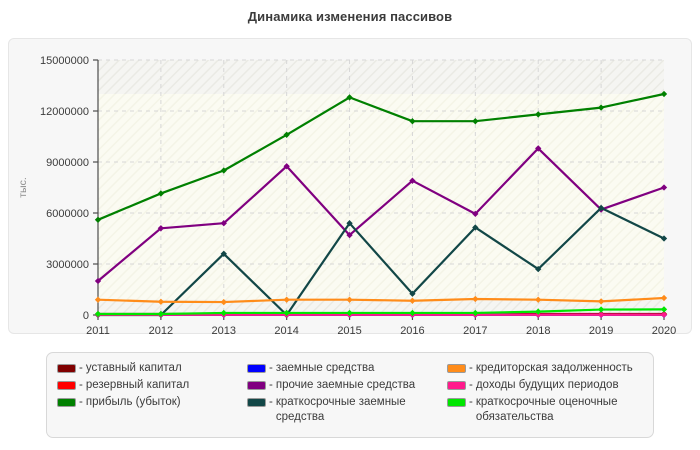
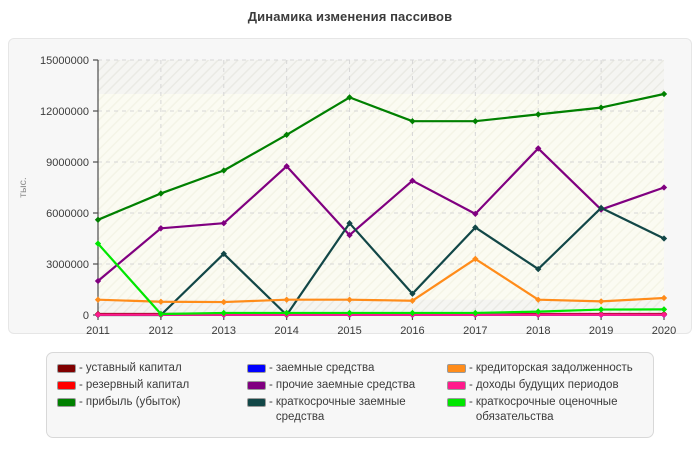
краткосрочные оценочные обязательства/2011: 100000 -> 4200000
кредиторская задолженность/2017: 900000 -> 3300000
